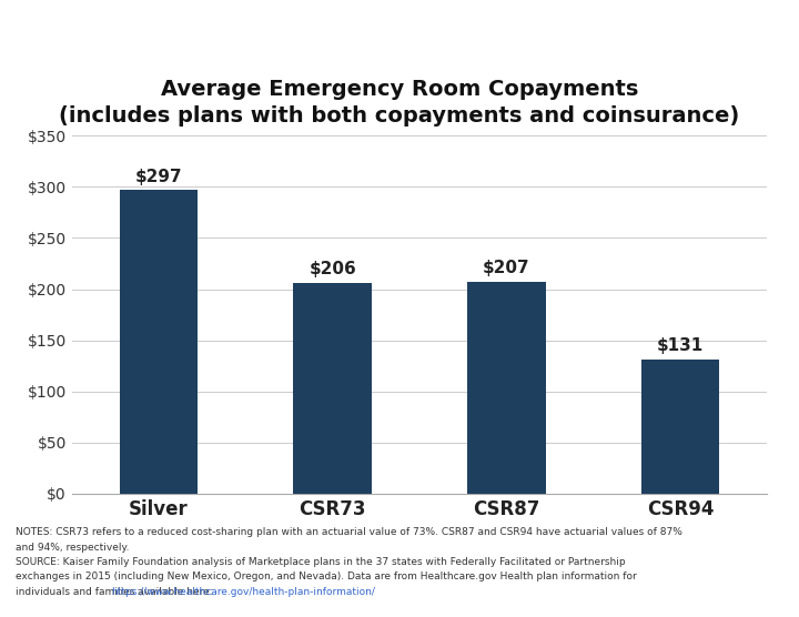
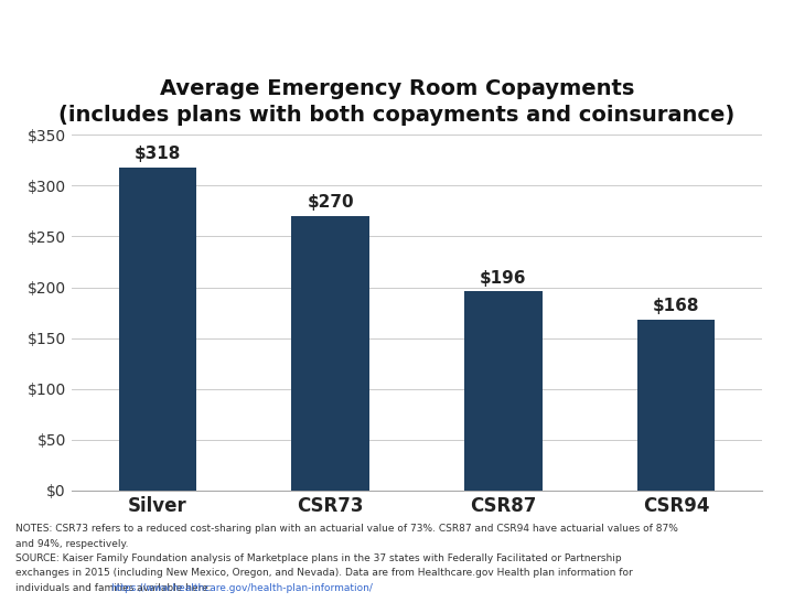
Silver: $297 -> $318
CSR73: $206 -> $270
CSR87: $207 -> $196
CSR94: $131 -> $168
